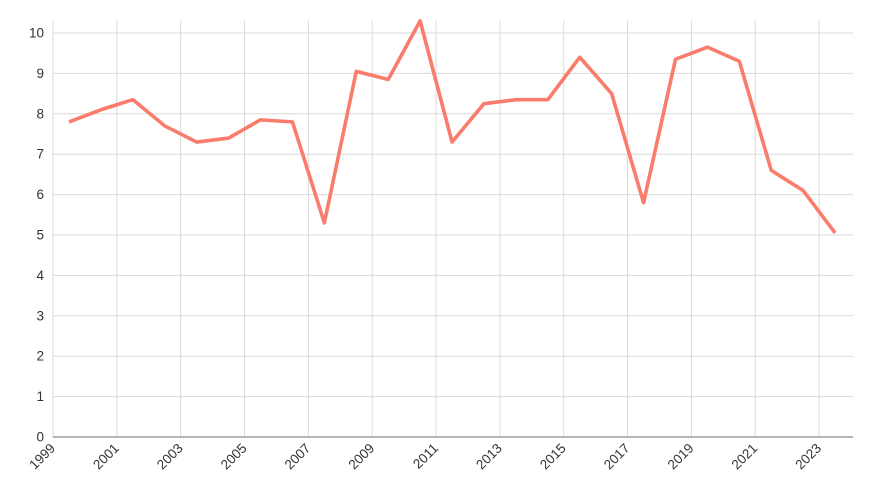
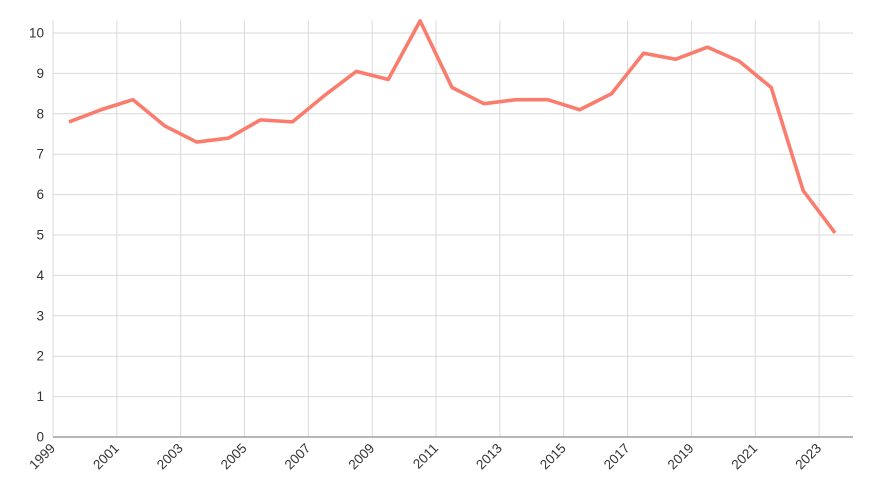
2007: 5.3 -> 8.4
2011: 7.3 -> 8.7
2015: 9.4 -> 8.1
2017: 5.8 -> 9.5
2021: 6.6 -> 8.7
